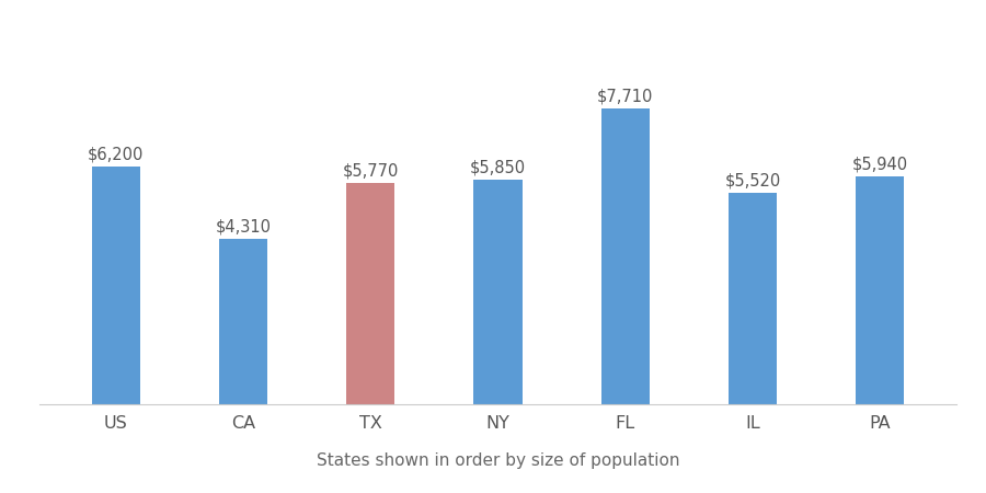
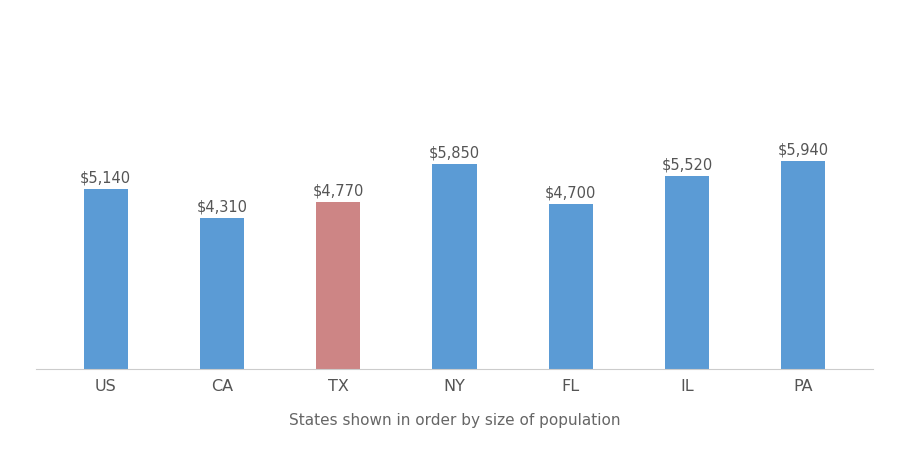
US: $6,200 -> $5,140
TX: $5,770 -> $4,770
FL: $7,710 -> $4,700
